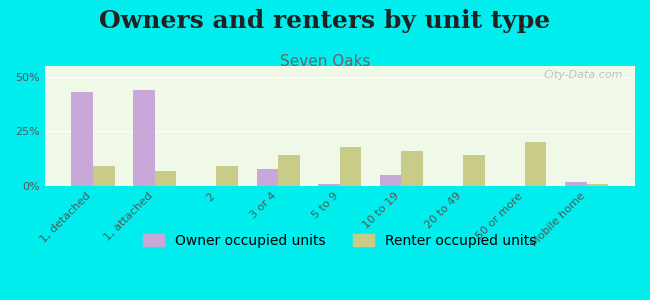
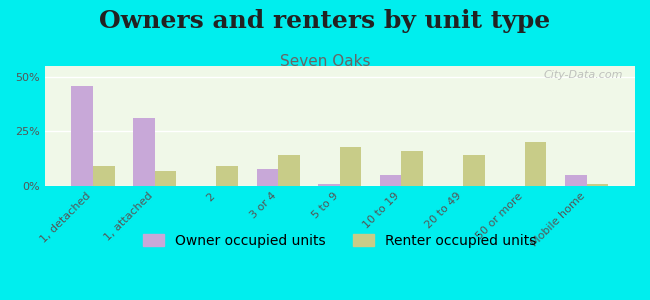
Owner occupied units/1, detached: 43% -> 46%
Owner occupied units/1, attached: 44% -> 31%
Owner occupied units/Mobile home: 2% -> 5%
